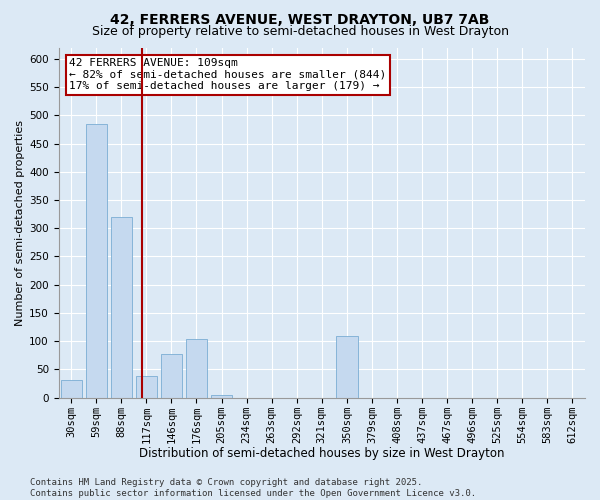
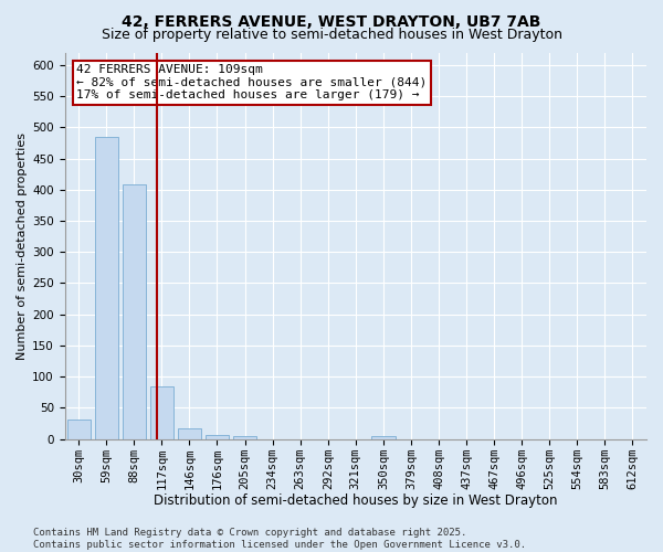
88sqm: 320 -> 408
117sqm: 38 -> 85
146sqm: 78 -> 18
176sqm: 104 -> 6
350sqm: 110 -> 5
